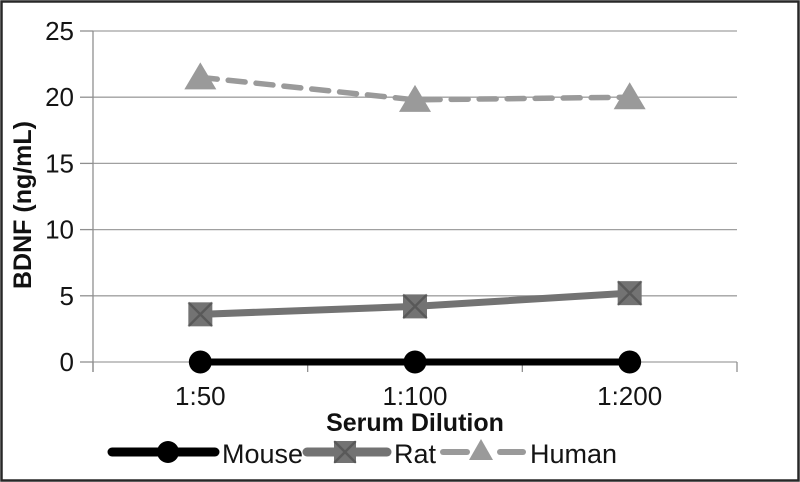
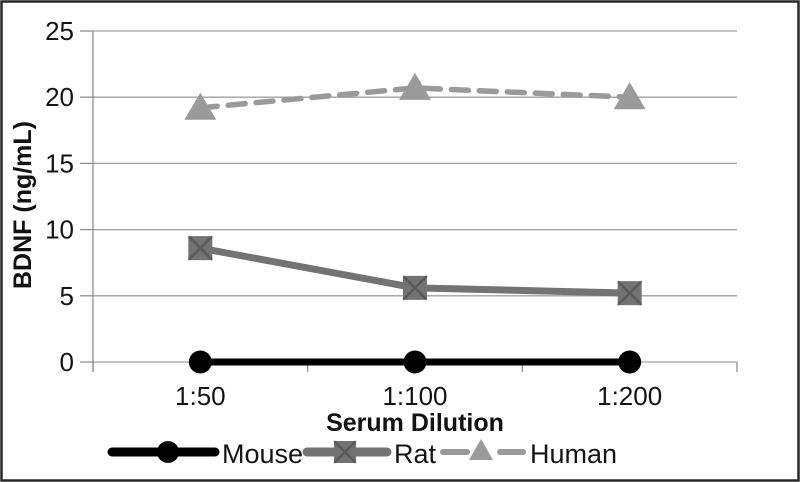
Rat/1:50: 3.6 -> 8.6
Human/1:50: 21.5 -> 19.2
Rat/1:100: 4.2 -> 5.6
Human/1:100: 19.8 -> 20.7
